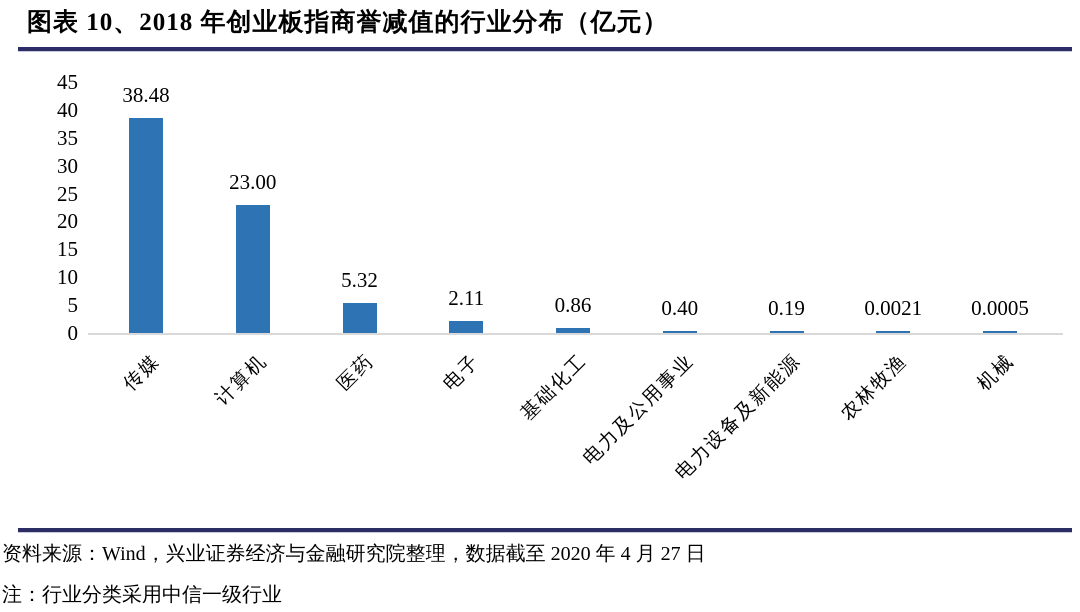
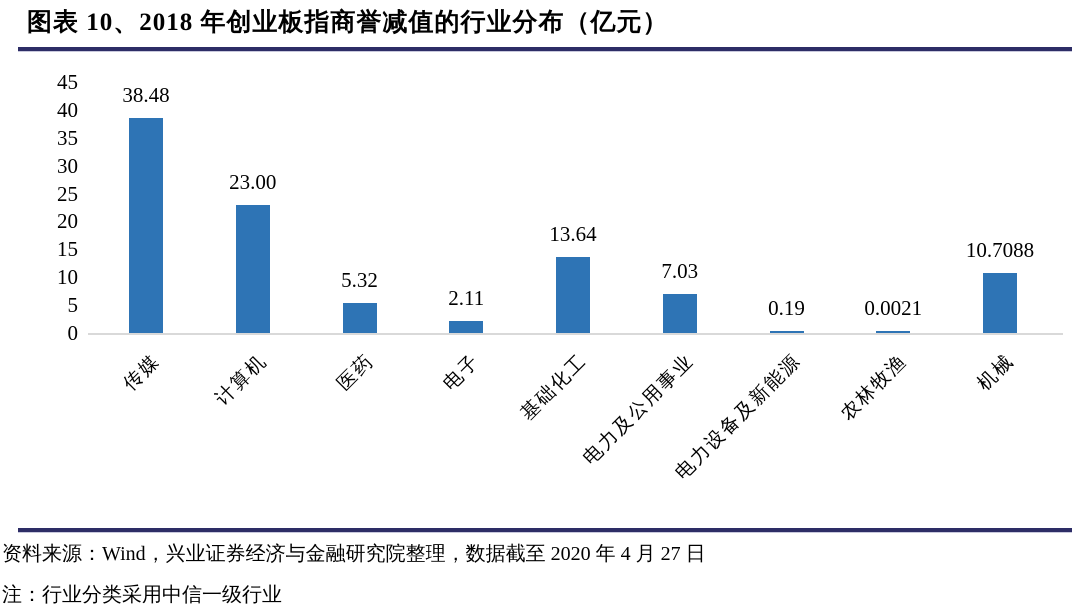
基础化工: 0.86 -> 13.64
电力及公用事业: 0.40 -> 7.03
机械: 0.0005 -> 10.7088
